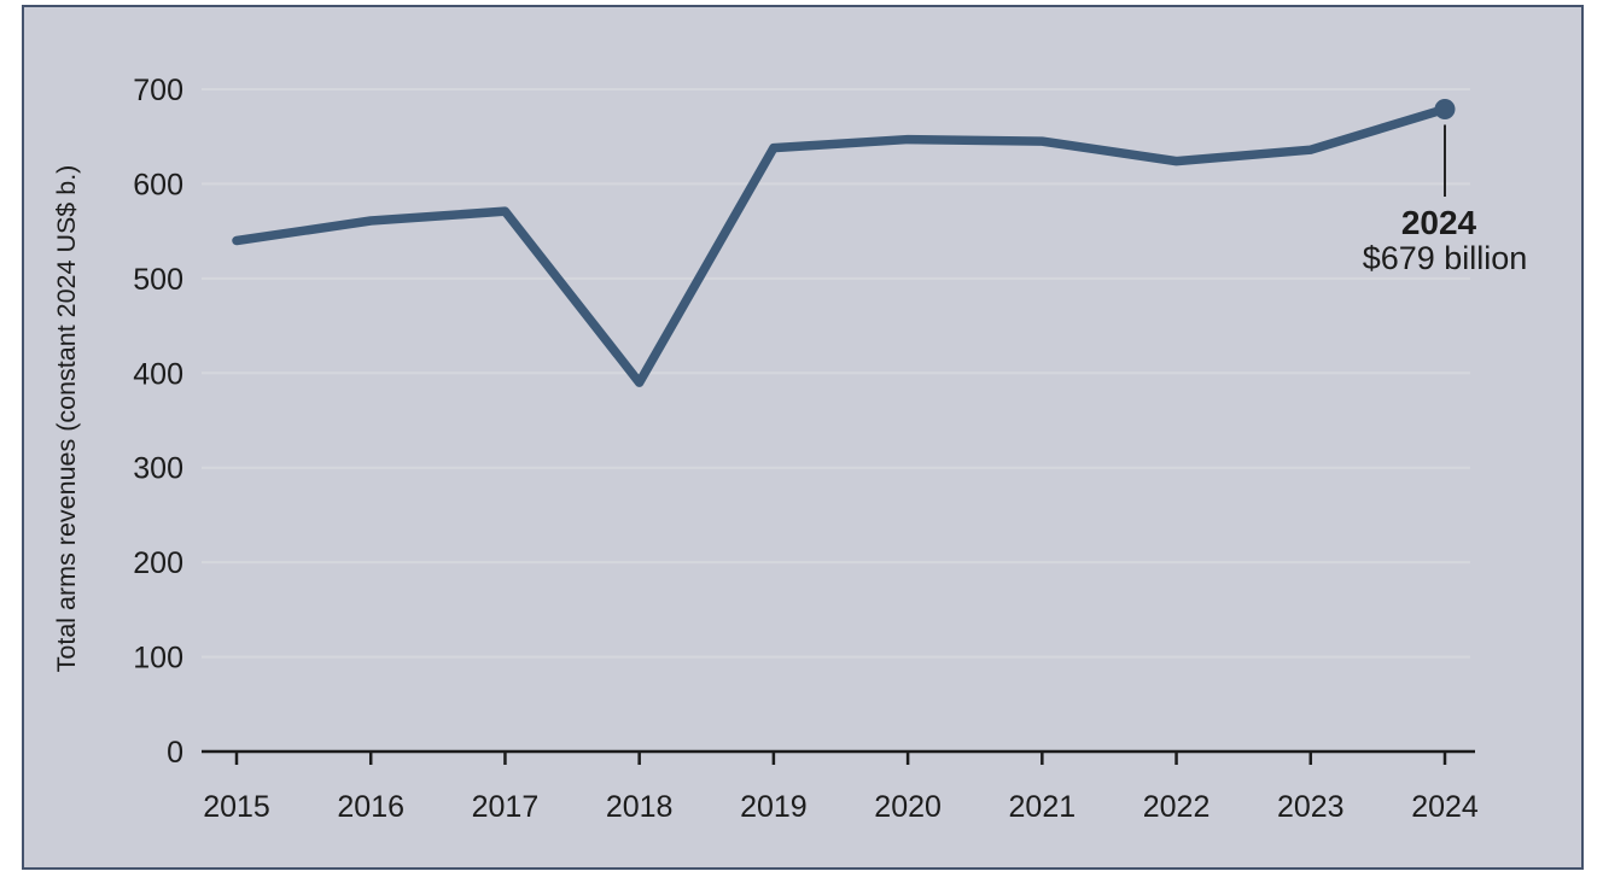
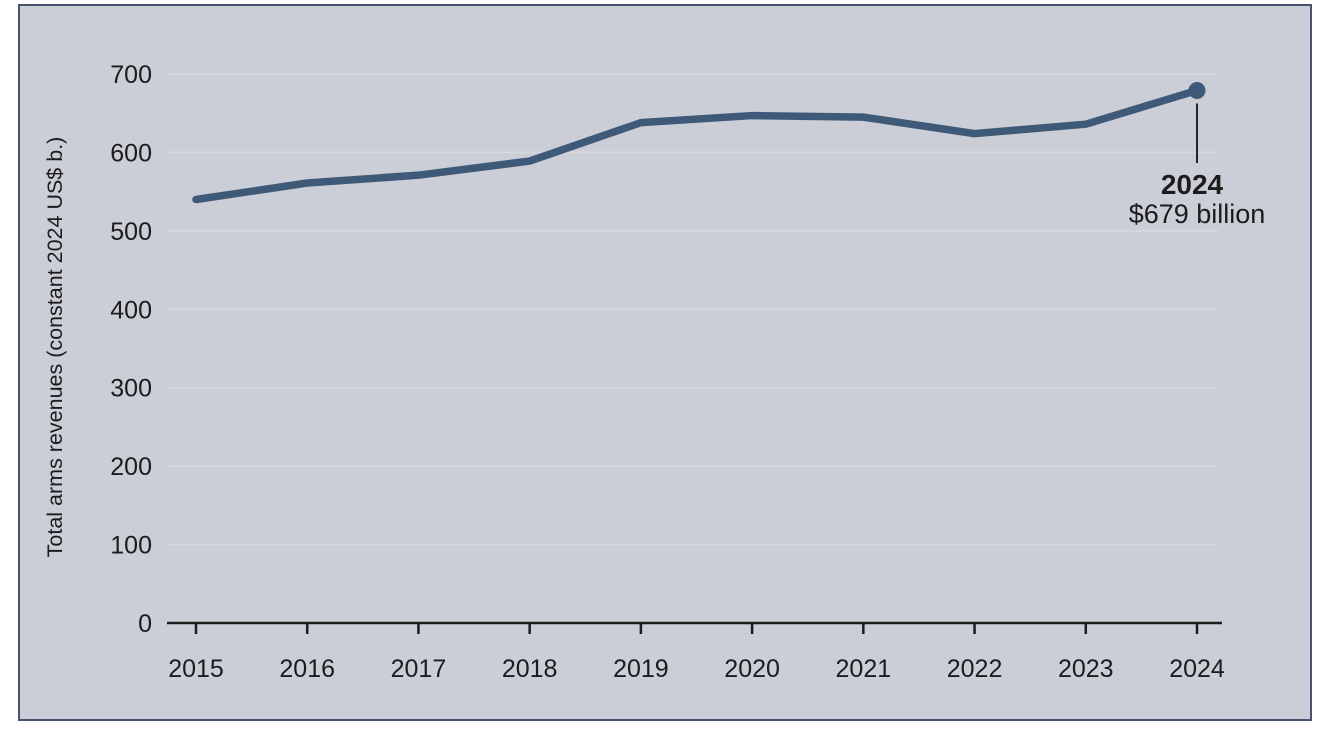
2018: 390 -> 590
